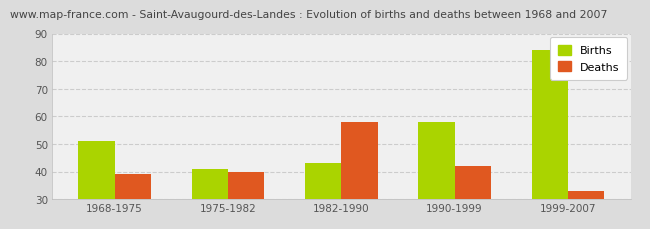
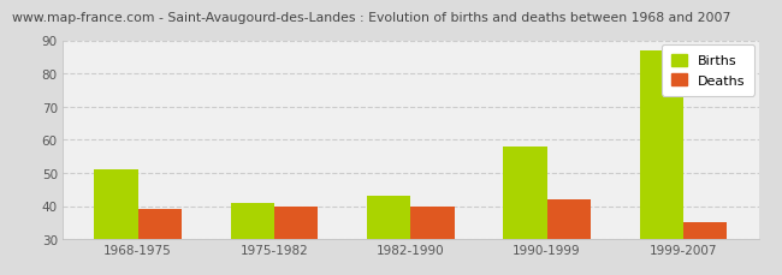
Deaths/1982-1990: 58 -> 40
Births/1999-2007: 84 -> 87
Deaths/1999-2007: 33 -> 35
